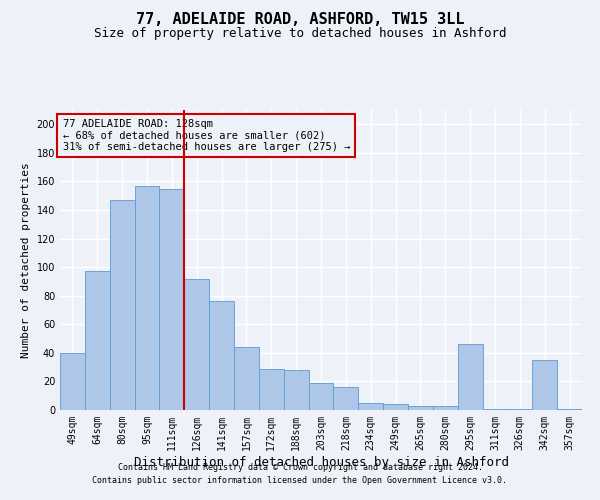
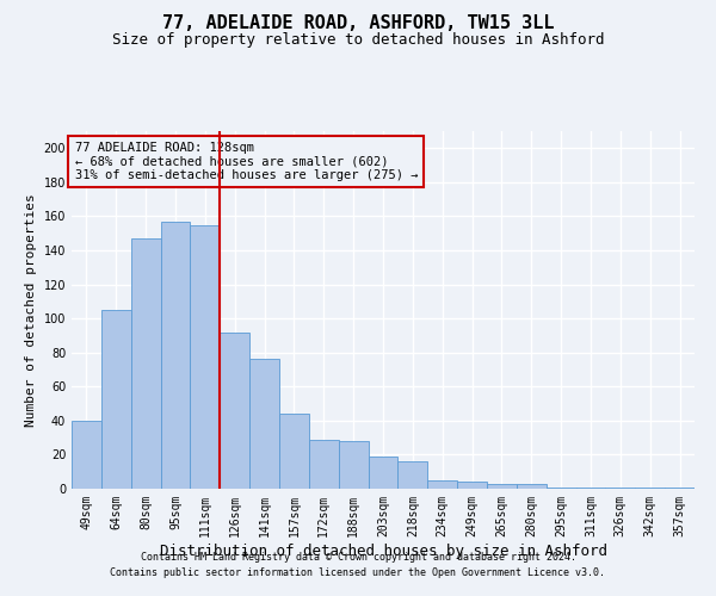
64sqm: 97 -> 105
295sqm: 46 -> 1
342sqm: 35 -> 1
